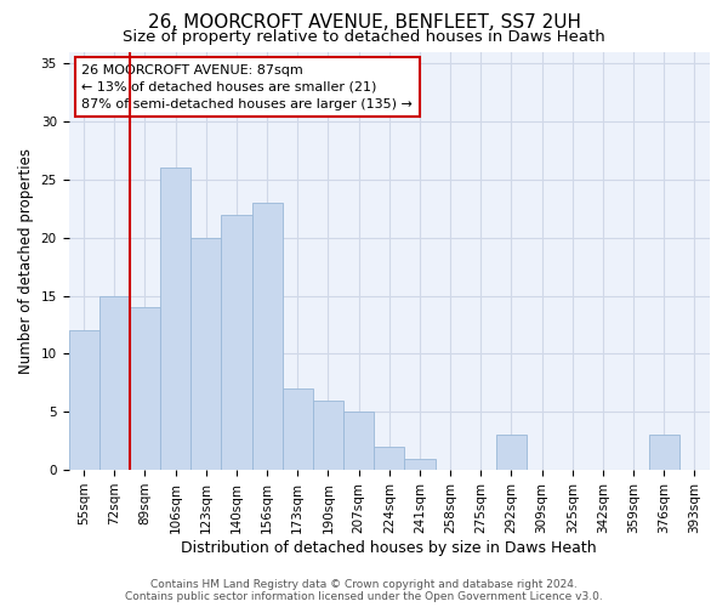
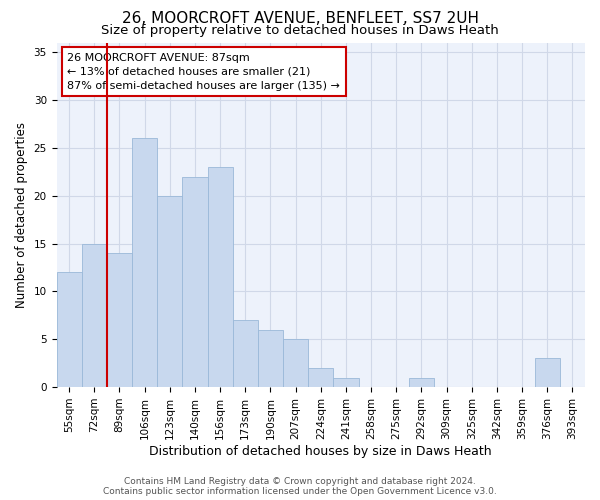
292sqm: 3 -> 1
